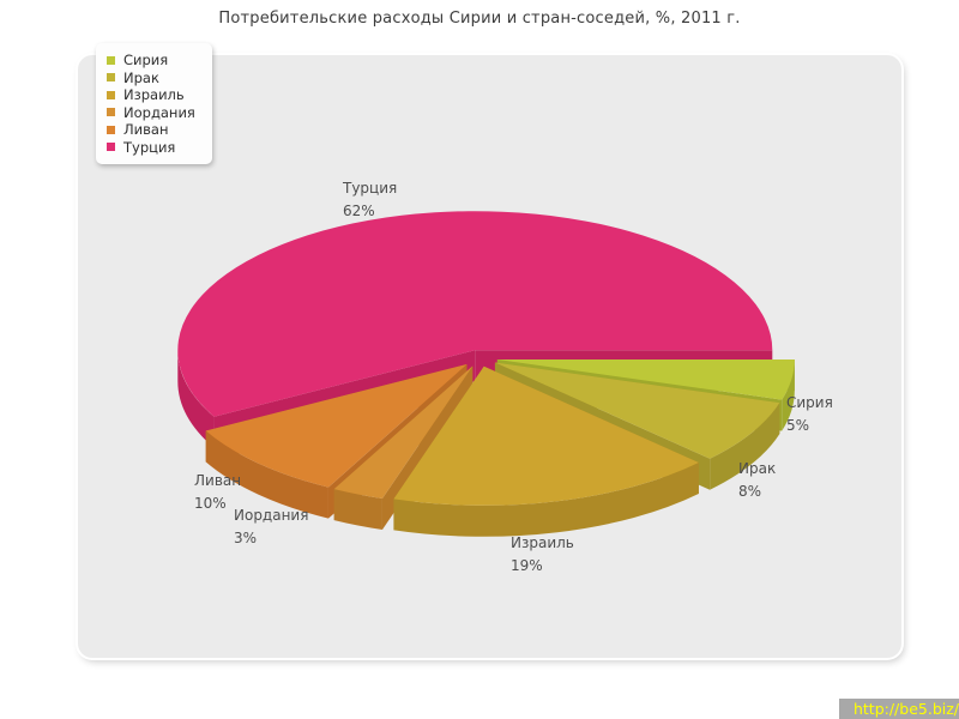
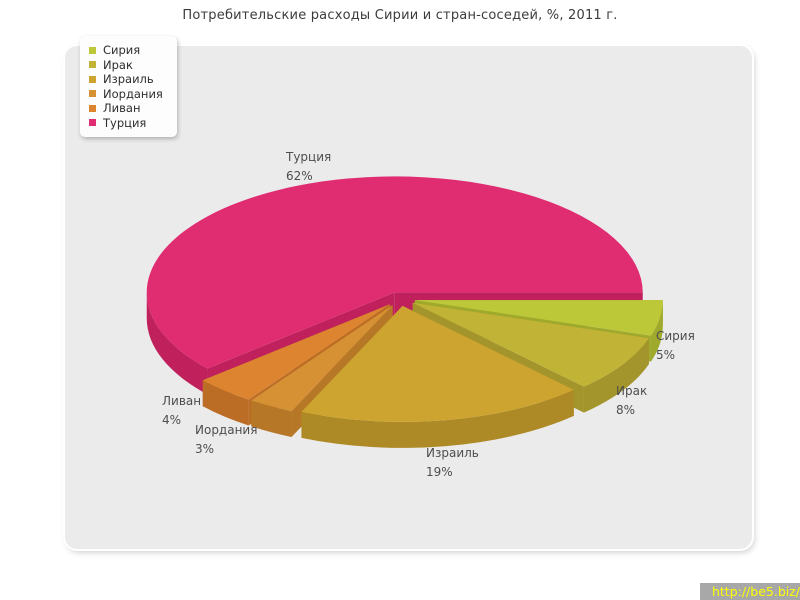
Ливан: 10% -> 4%
